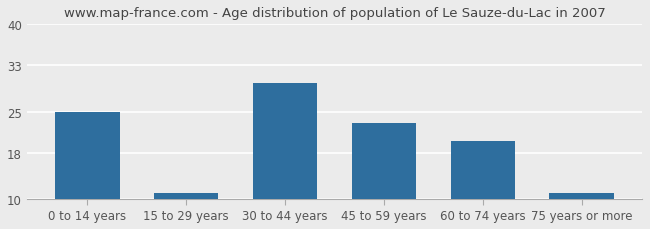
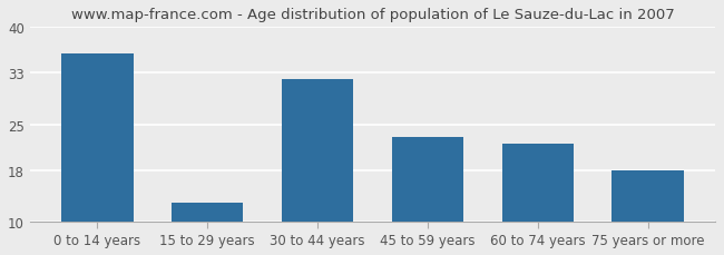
0 to 14 years: 25 -> 36
15 to 29 years: 11 -> 13
30 to 44 years: 30 -> 32
60 to 74 years: 20 -> 22
75 years or more: 11 -> 18
